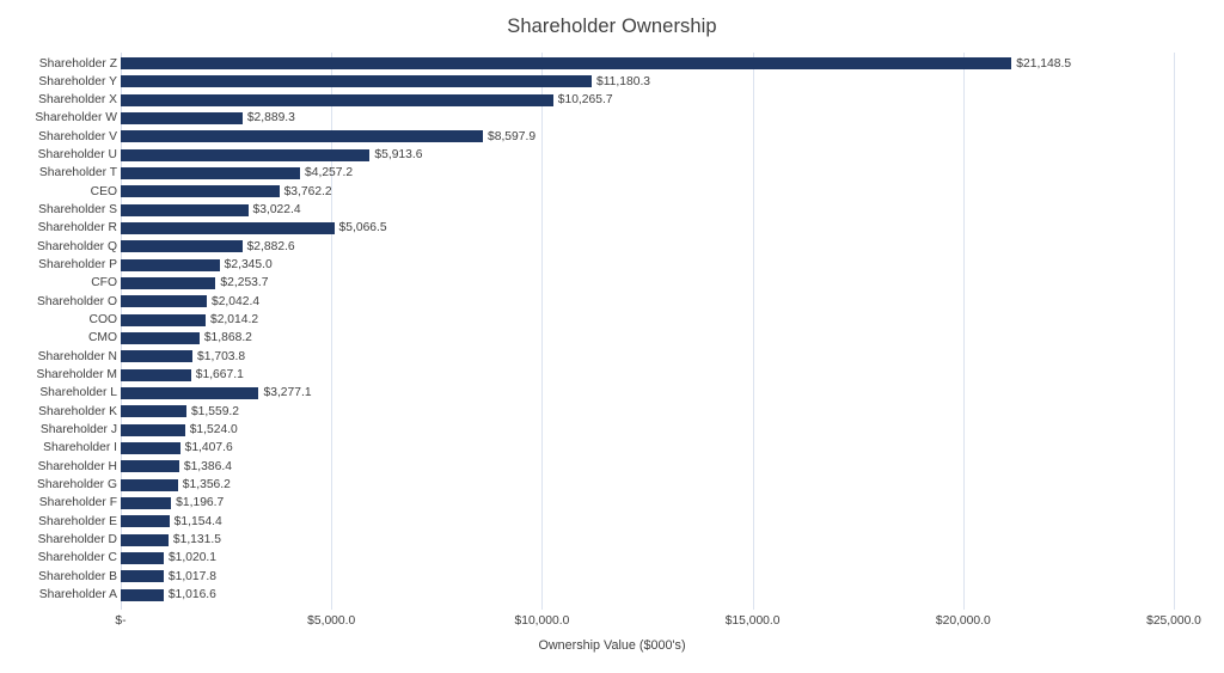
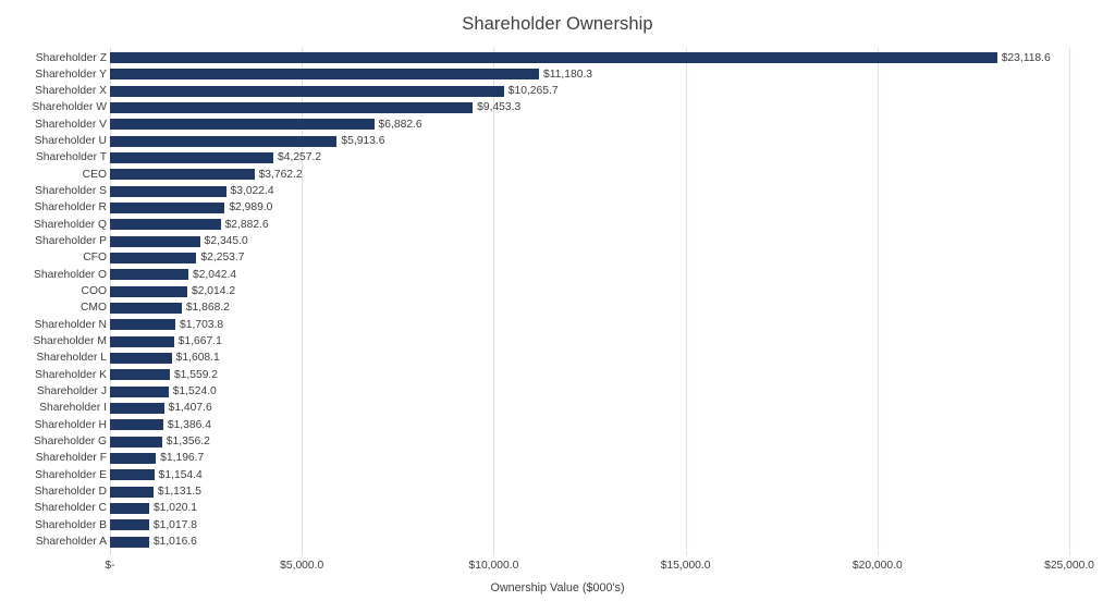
Shareholder Z: $21,148.5 -> $23,118.6
Shareholder W: $2,889.3 -> $9,453.3
Shareholder V: $8,597.9 -> $6,882.6
Shareholder R: $5,066.5 -> $2,989.0
Shareholder L: $3,277.1 -> $1,608.1
